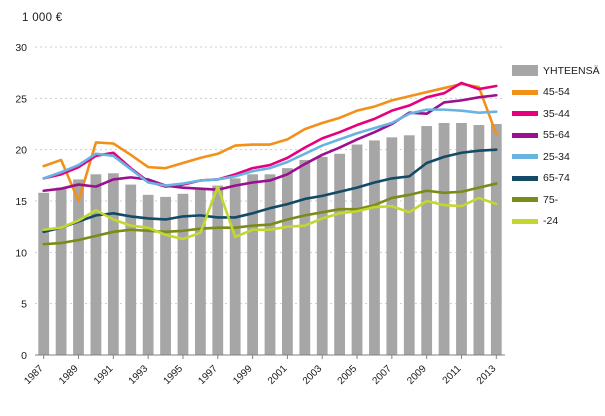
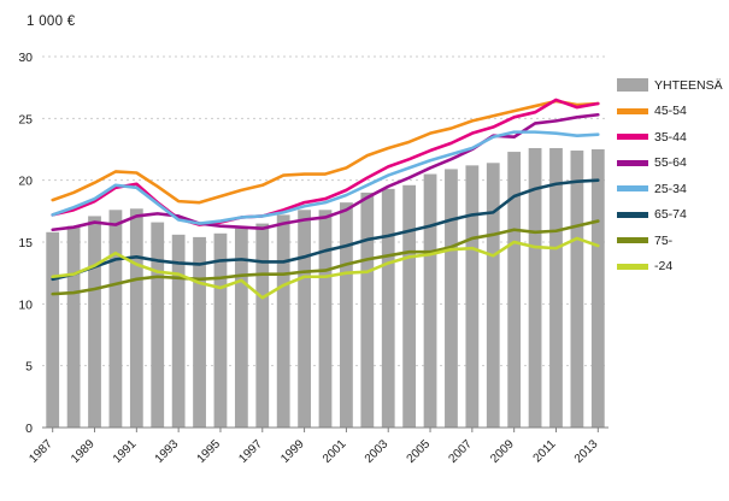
45-54/1989: 15.0 -> 19.8
-24/1997: 16.4 -> 10.5
45-54/2013: 21.5 -> 26.2
